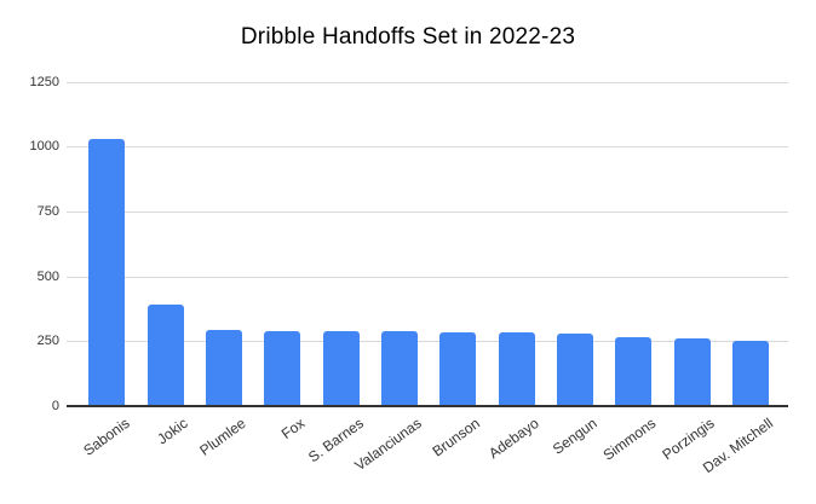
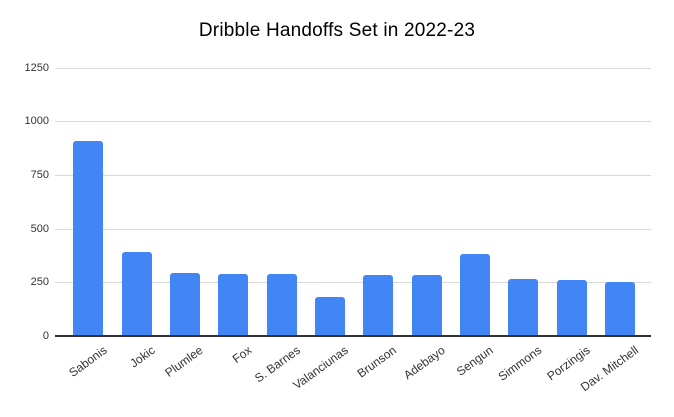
Sabonis: 1030 -> 910
Valanciunas: 290 -> 180
Sengun: 280 -> 380
